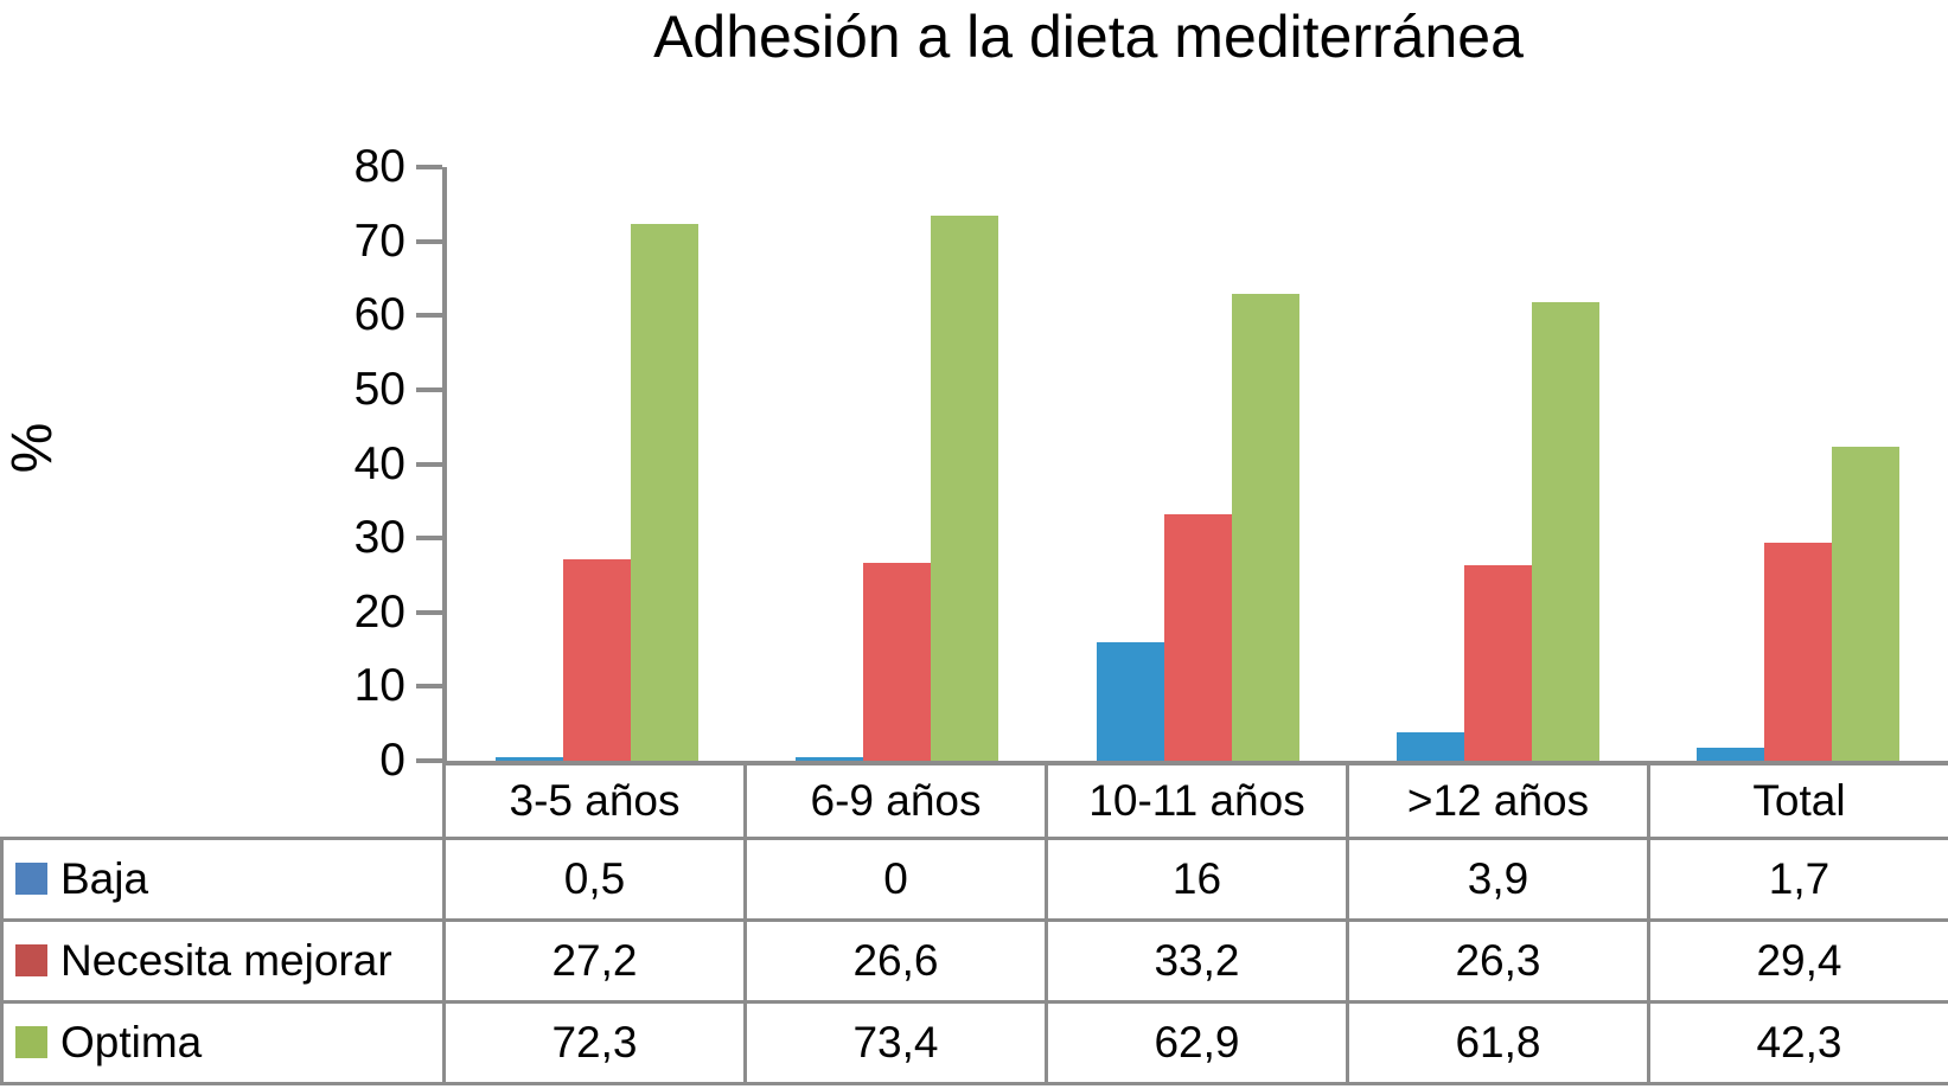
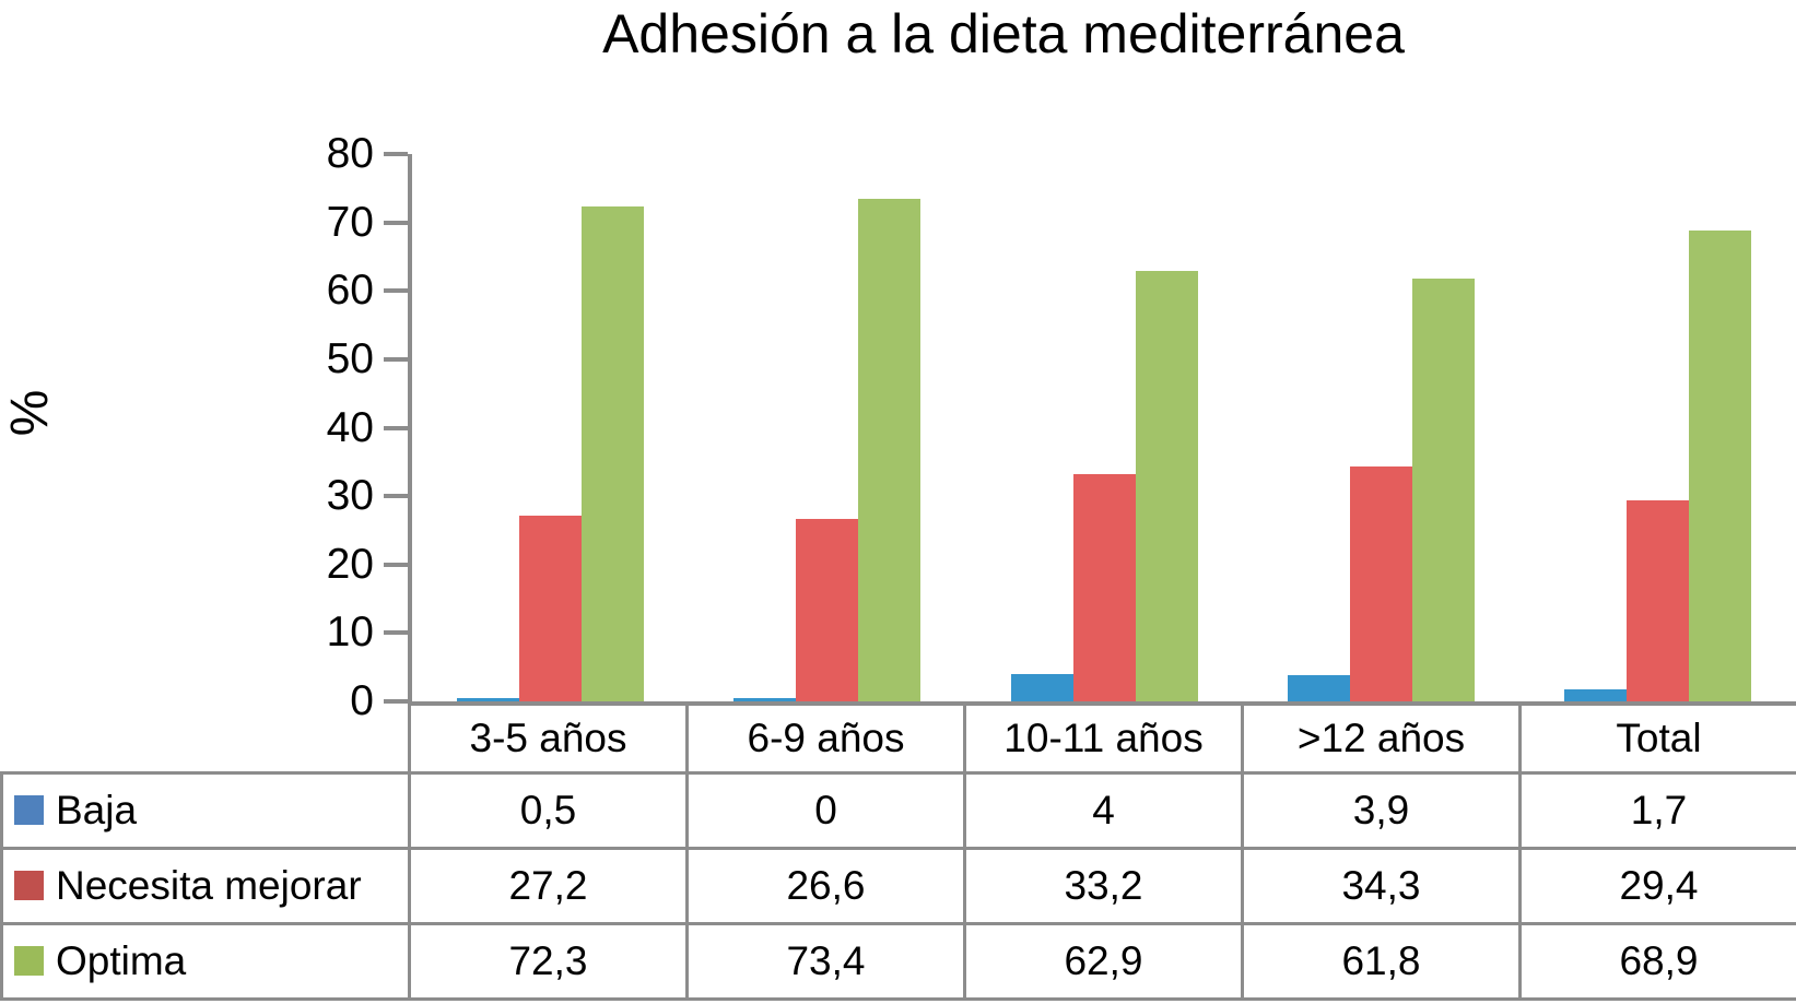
Baja/10-11 años: 16 -> 4
Necesita mejorar/>12 años: 26,3 -> 34,3
Optima/Total: 42,3 -> 68,9
